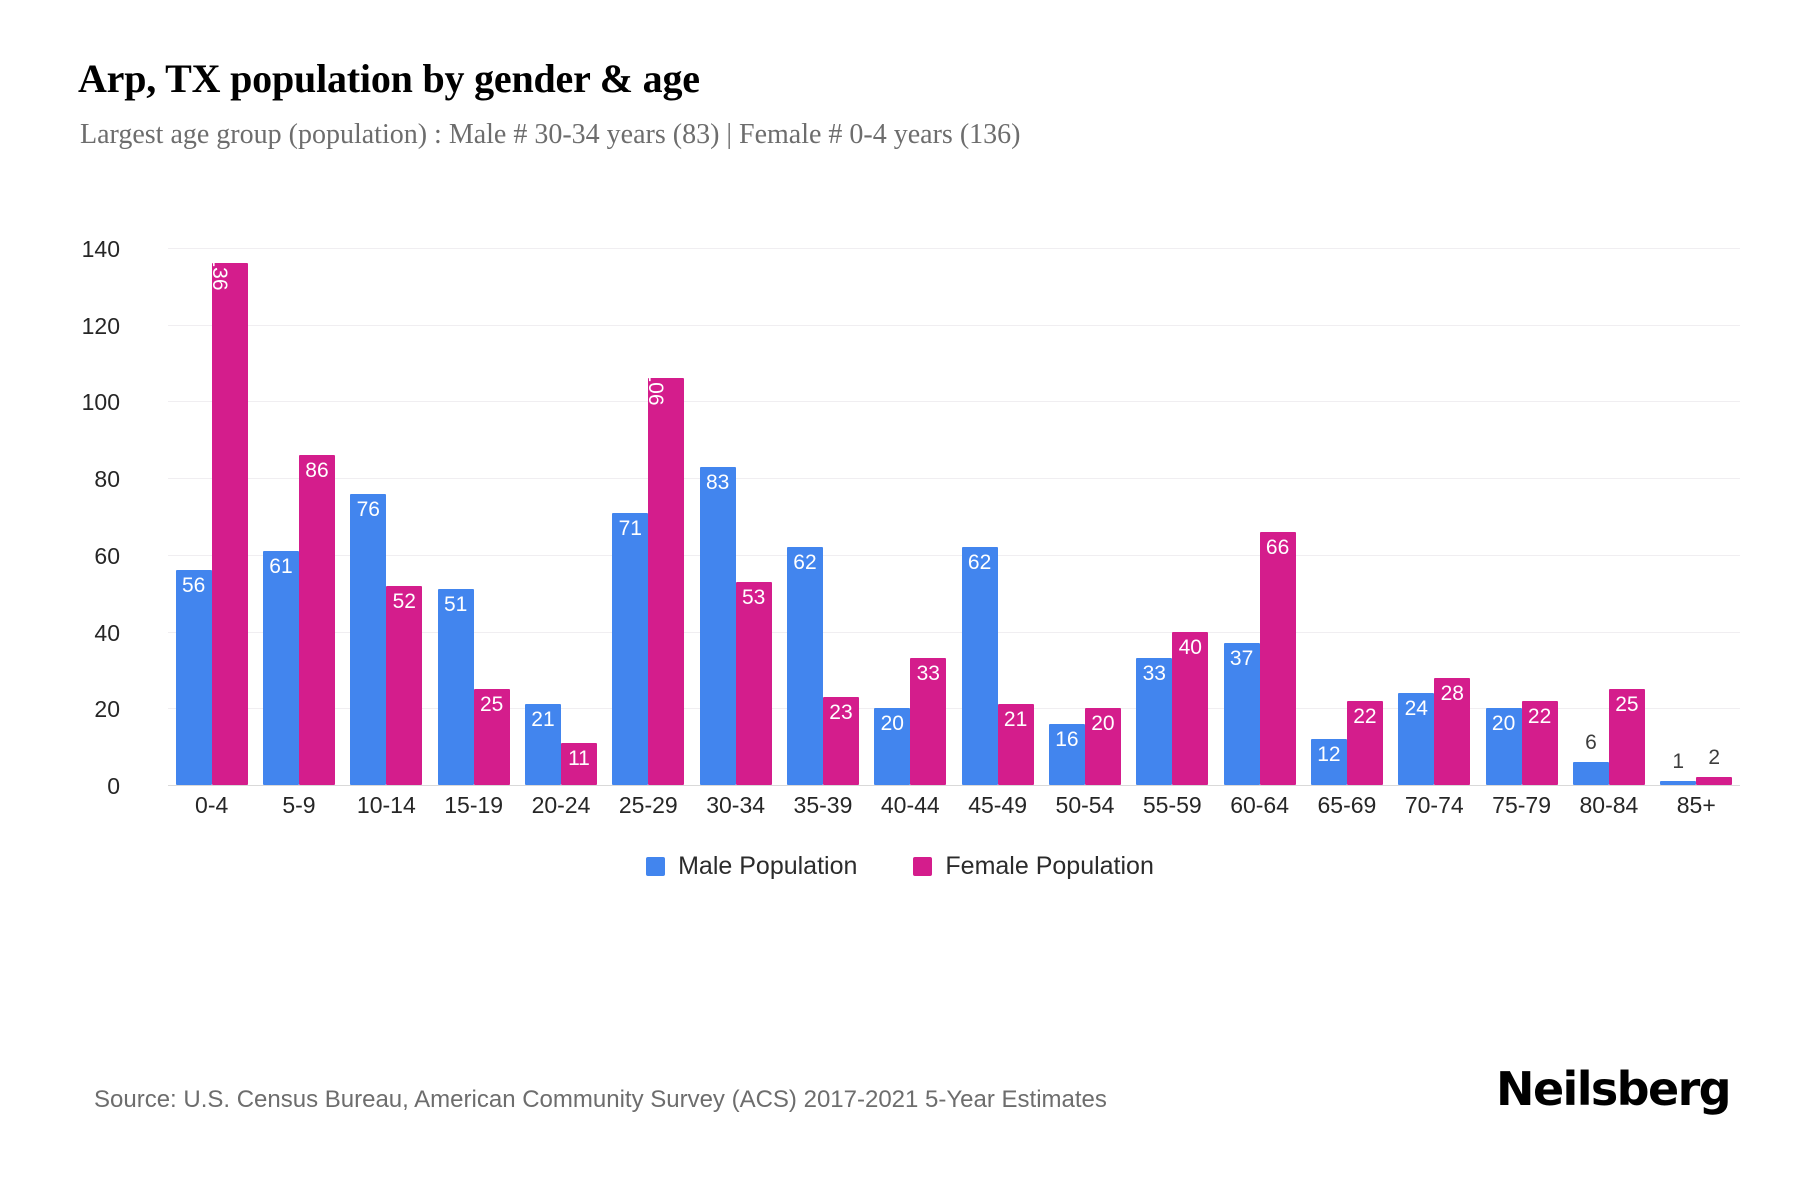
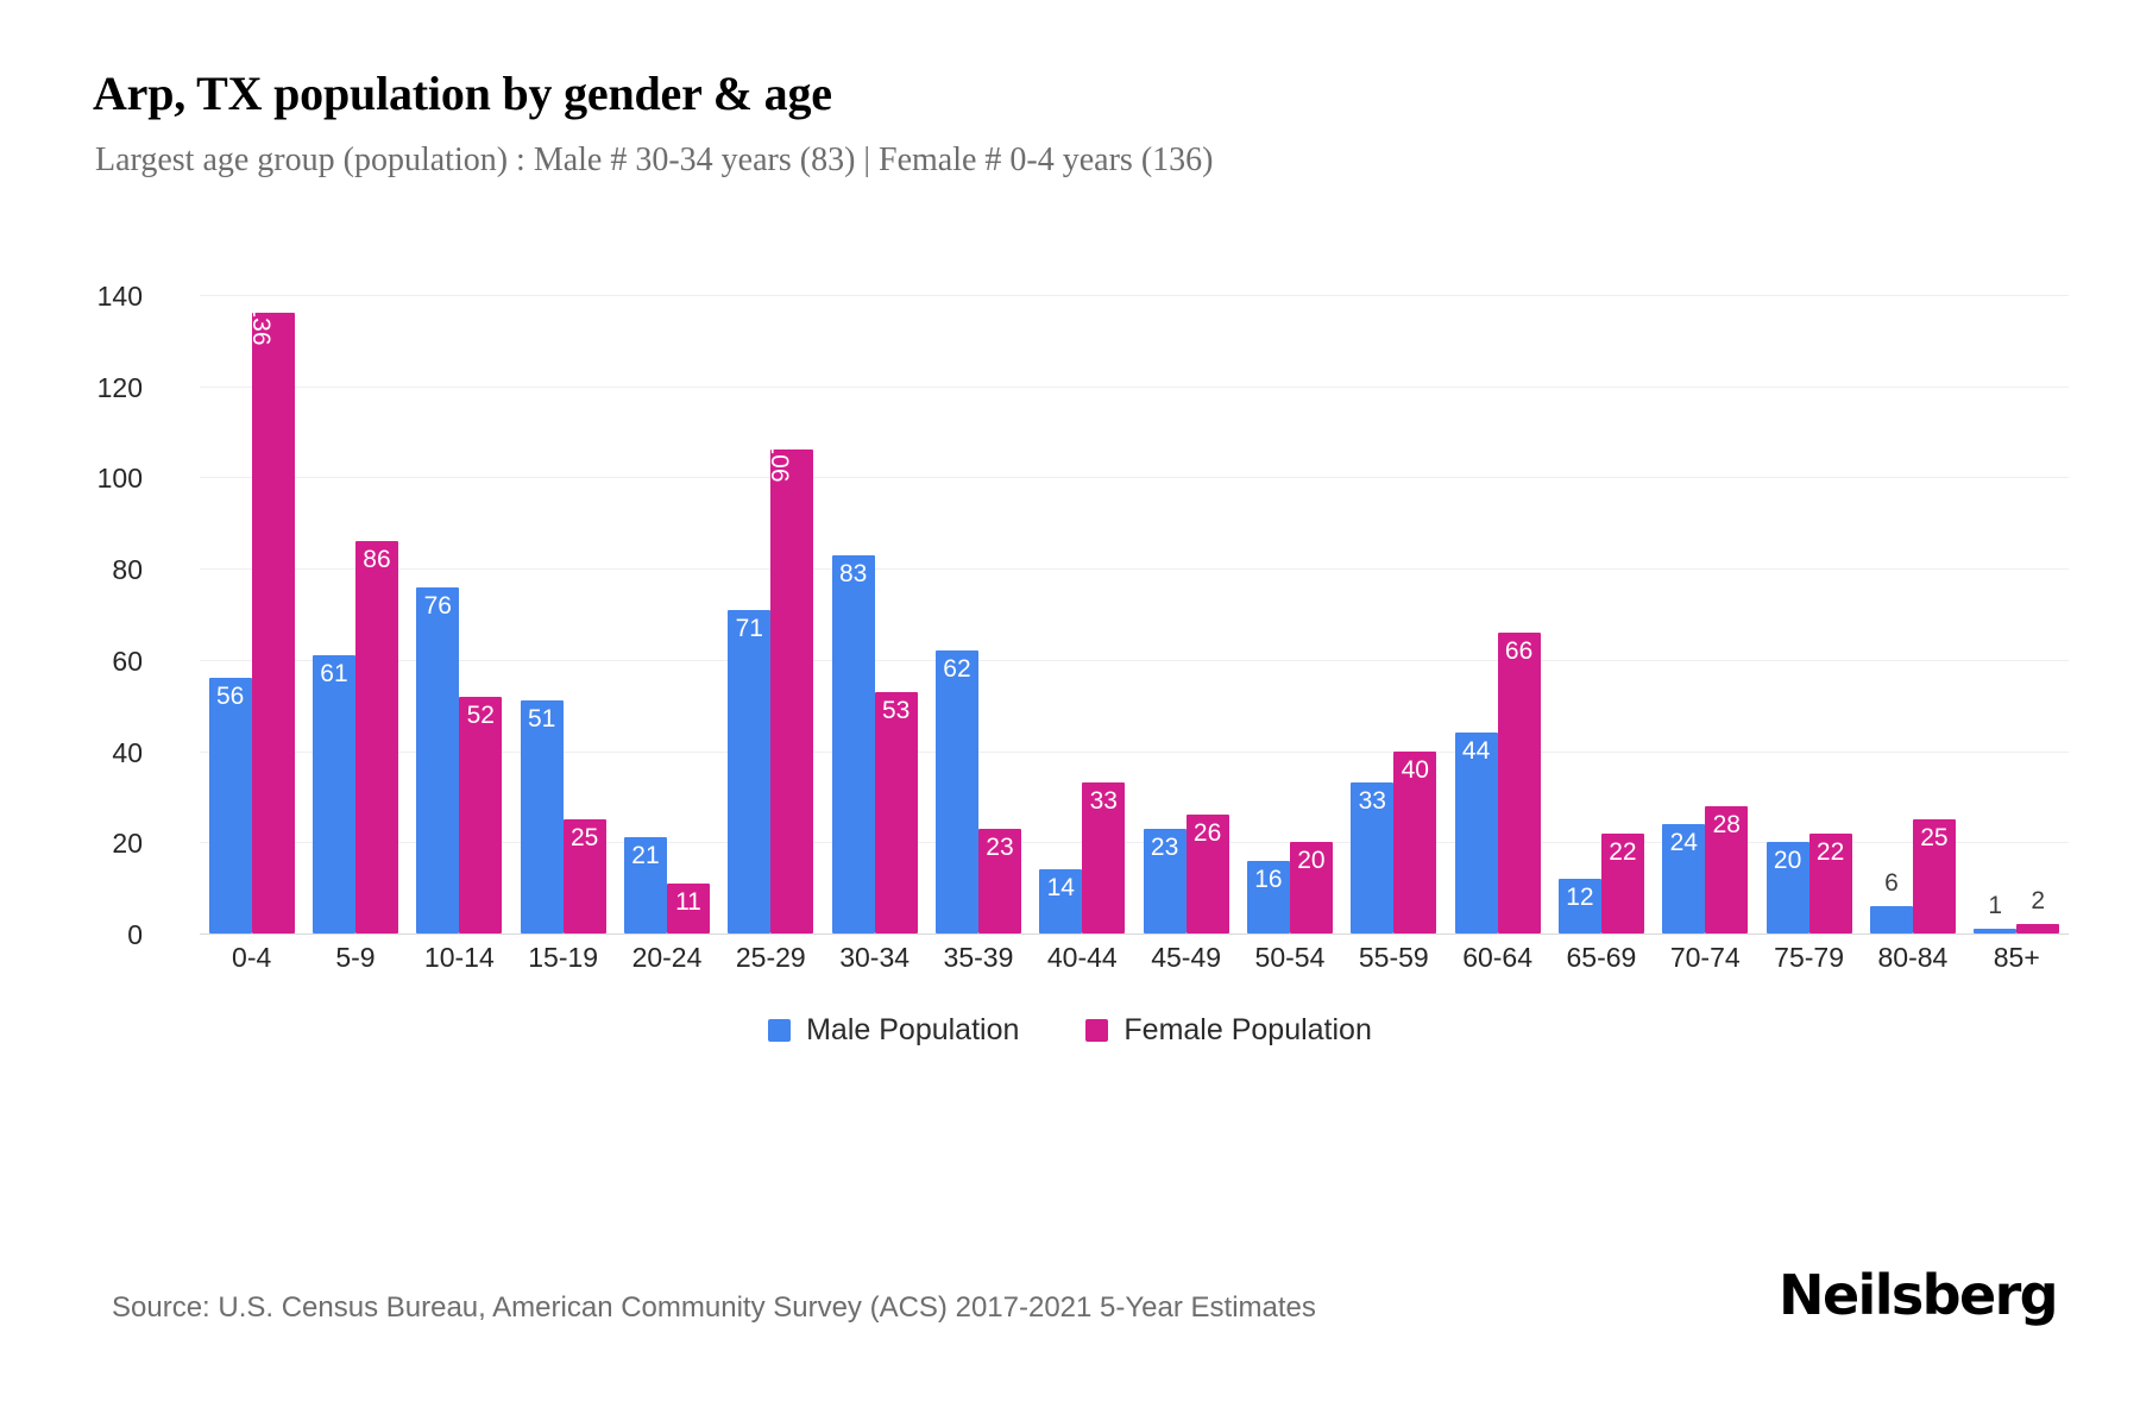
Male Population/40-44: 20 -> 14
Male Population/45-49: 62 -> 23
Female Population/45-49: 21 -> 26
Male Population/60-64: 37 -> 44
